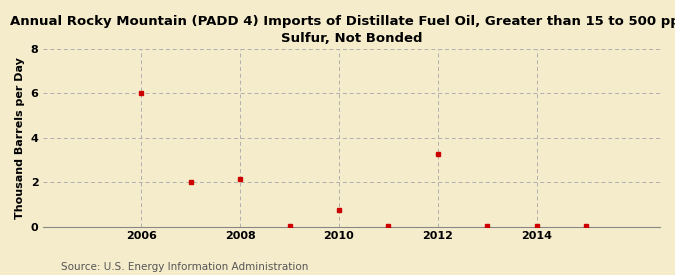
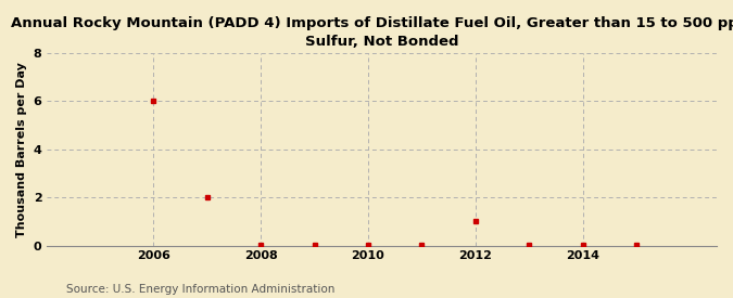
2008: 2.15 -> 0.02
2010: 0.75 -> 0.02
2012: 3.25 -> 1.00
